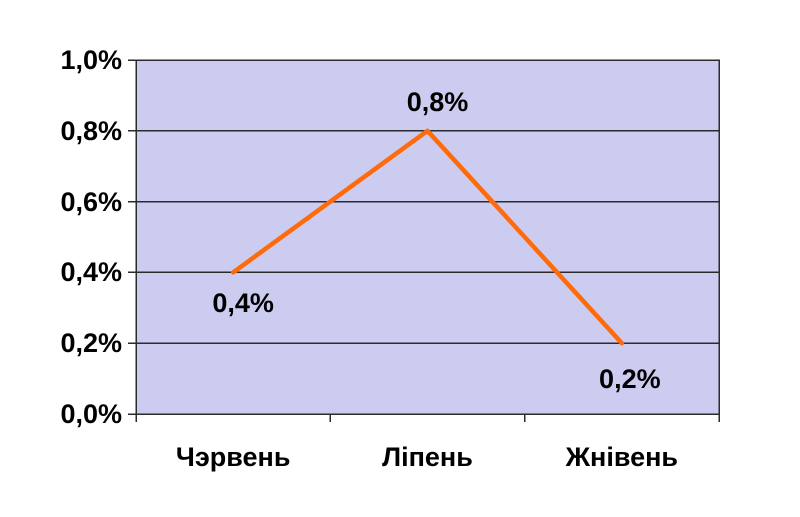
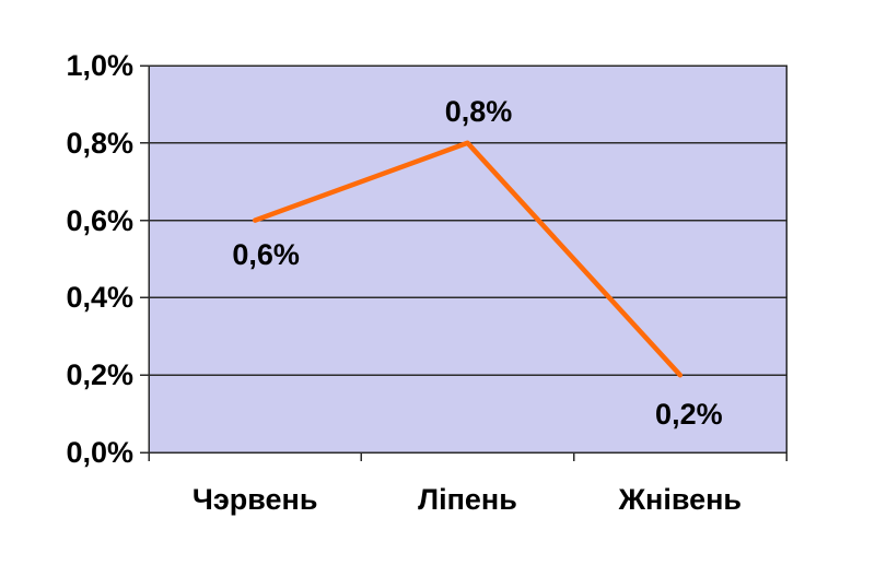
Чэрвень: 0,4% -> 0,6%
